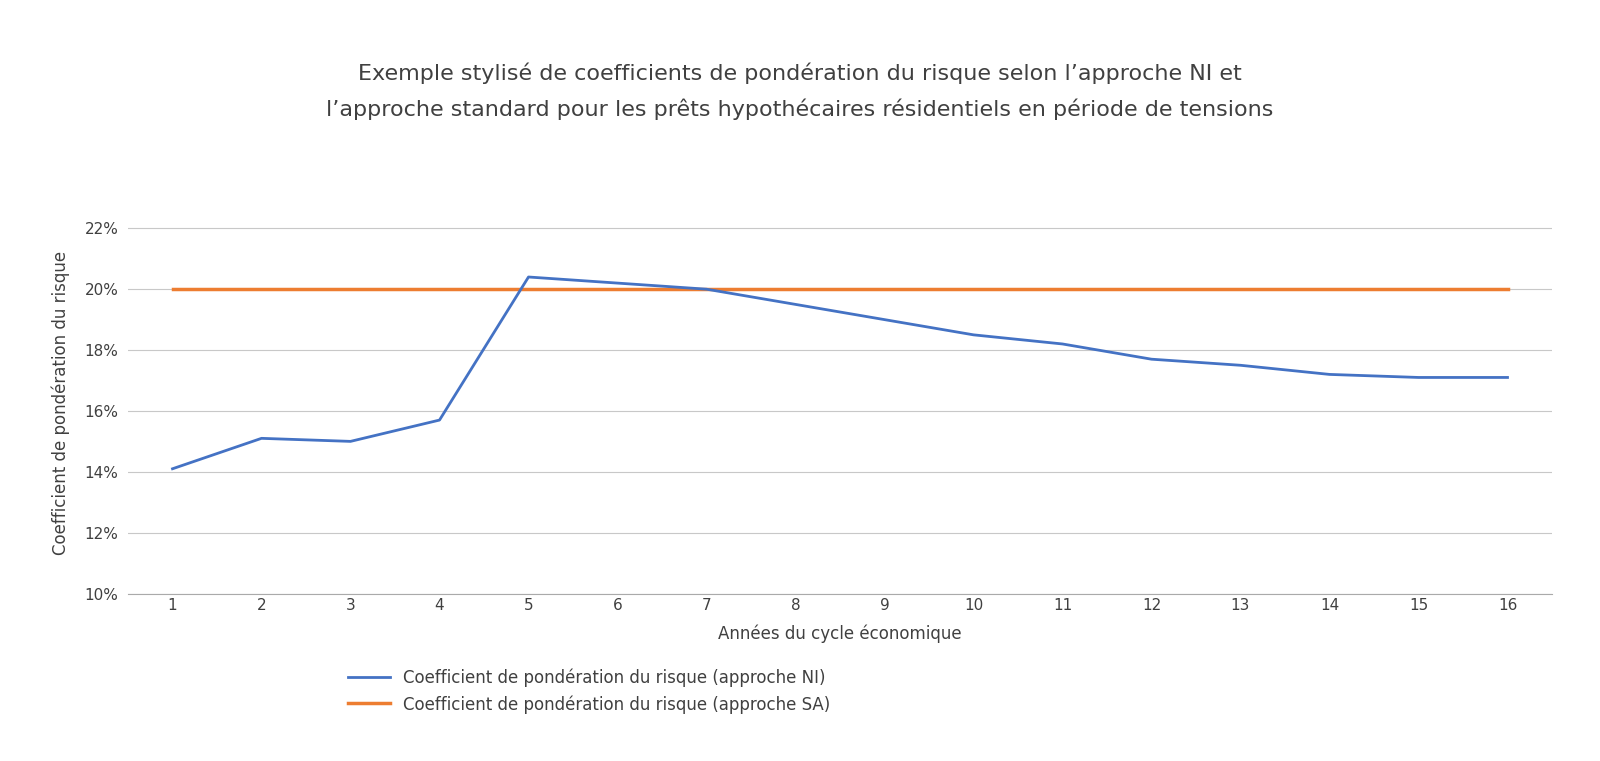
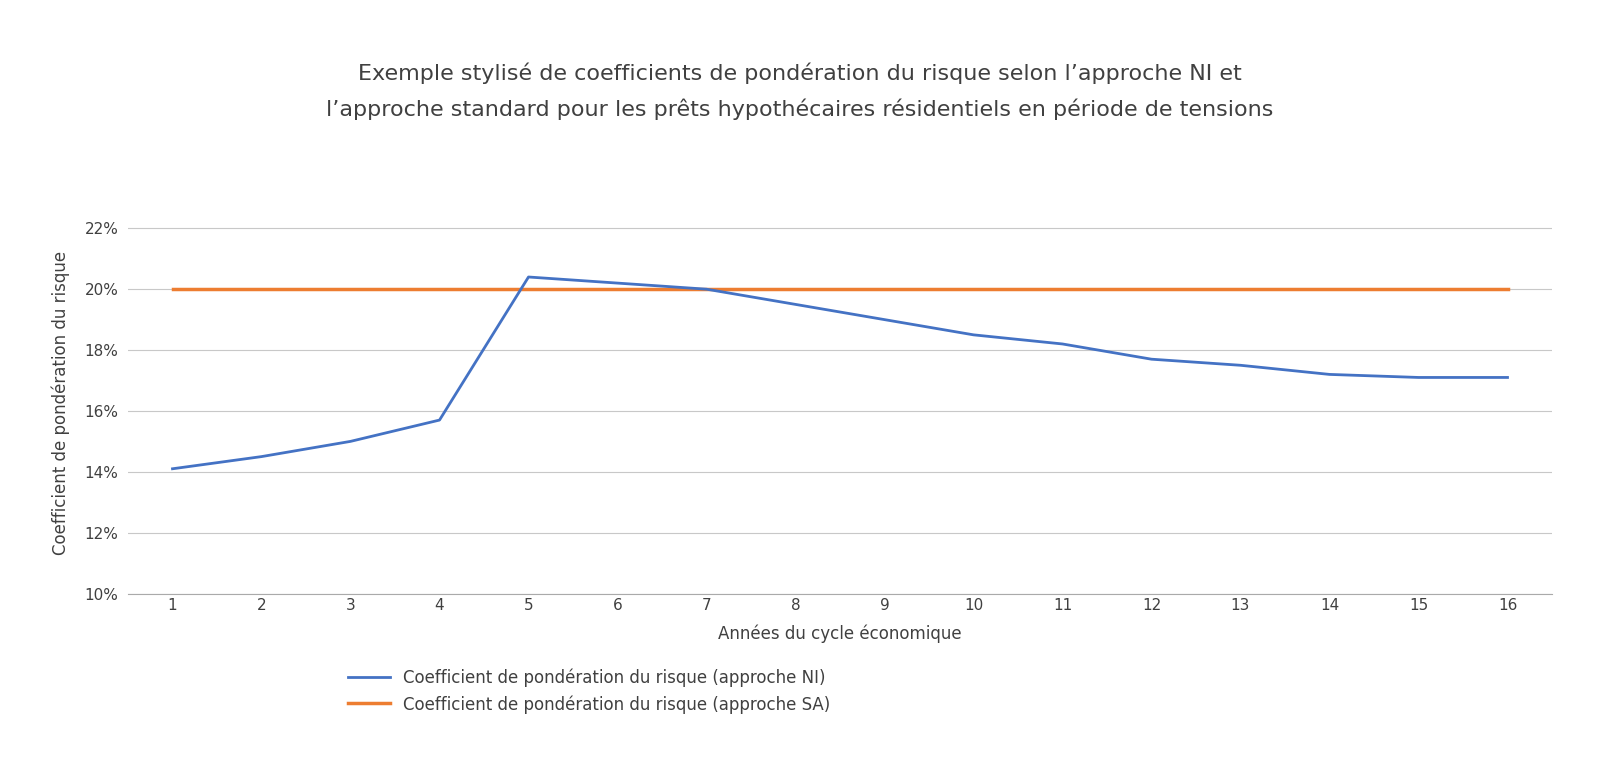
Coefficient de pondération du risque (approche NI)/2: 15.1% -> 14.5%
